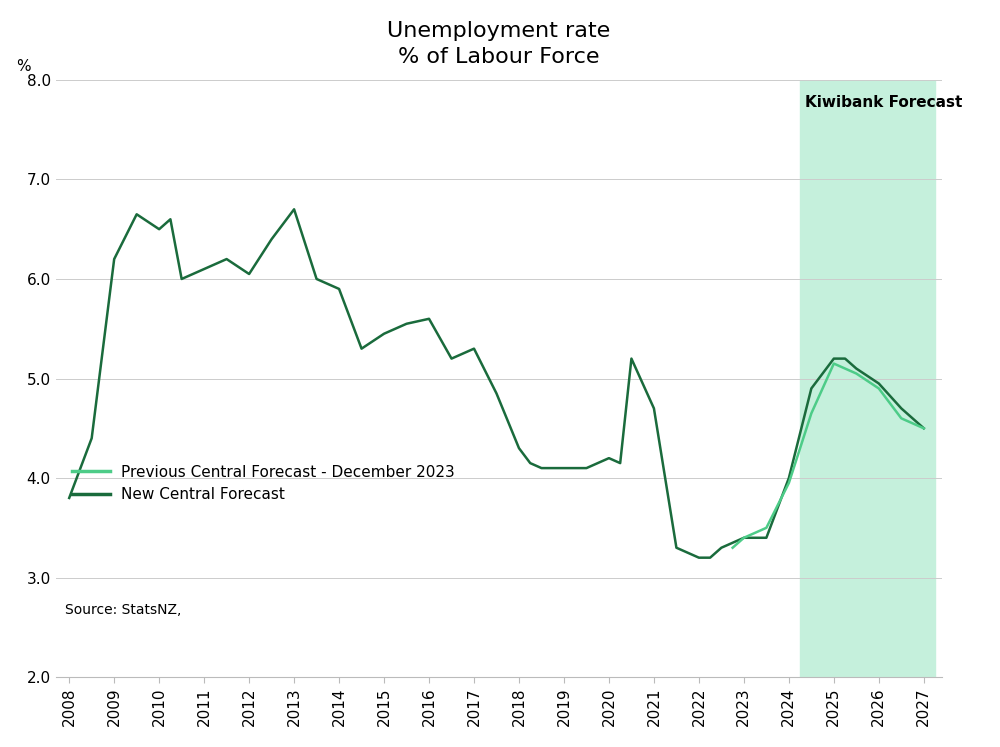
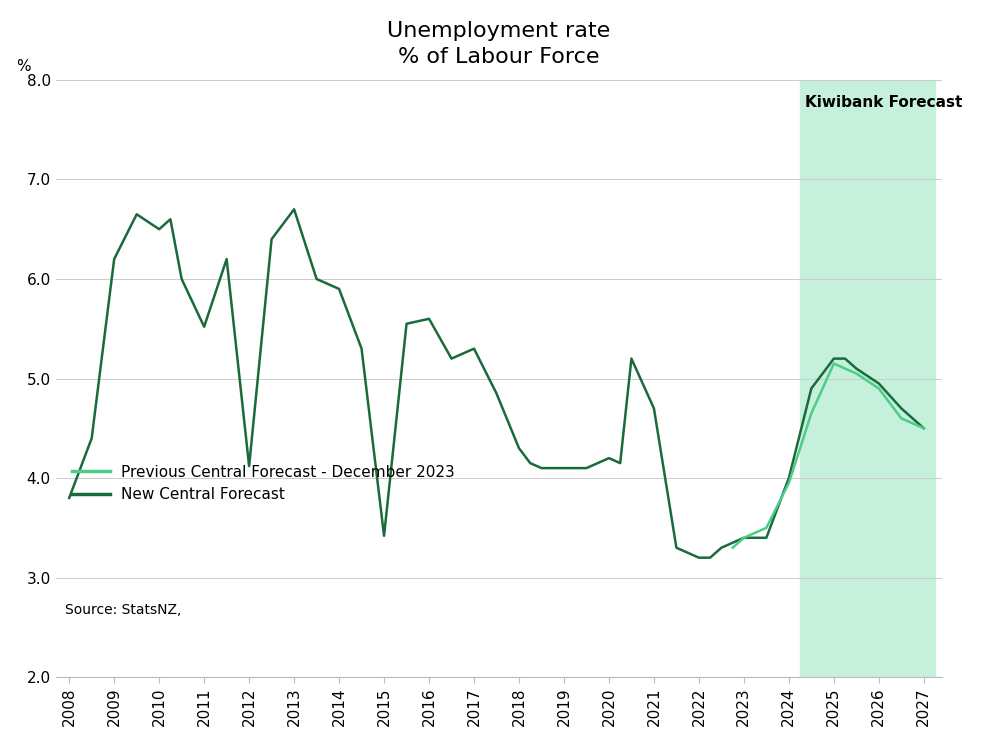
New Central Forecast/2011: 6.10 -> 5.52
New Central Forecast/2012: 6.05 -> 4.12
New Central Forecast/2015: 5.45 -> 3.42
